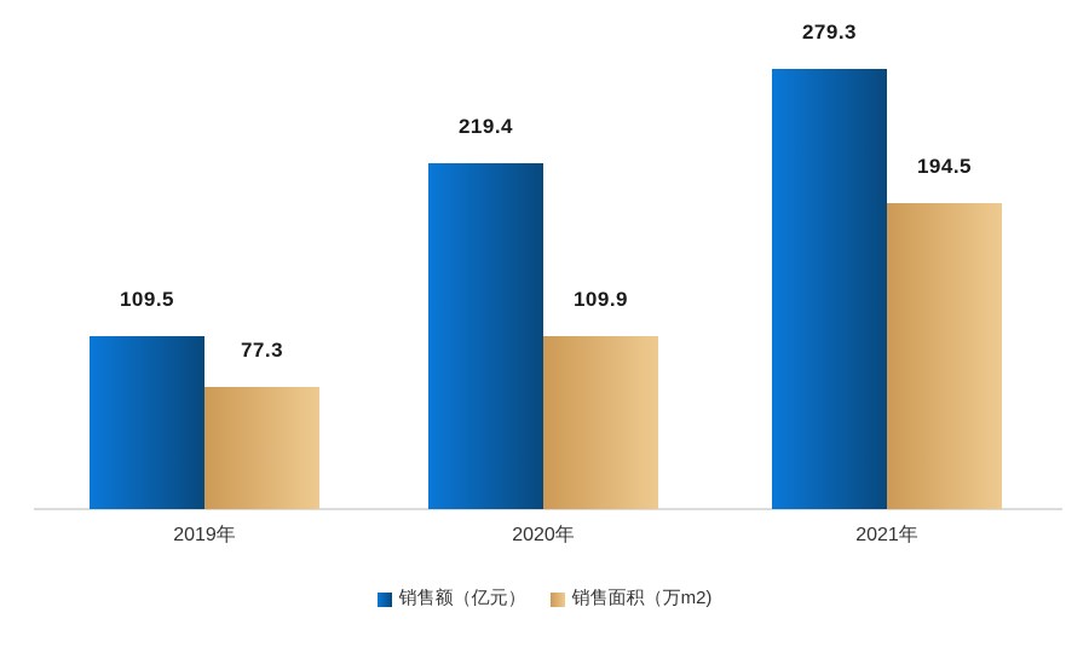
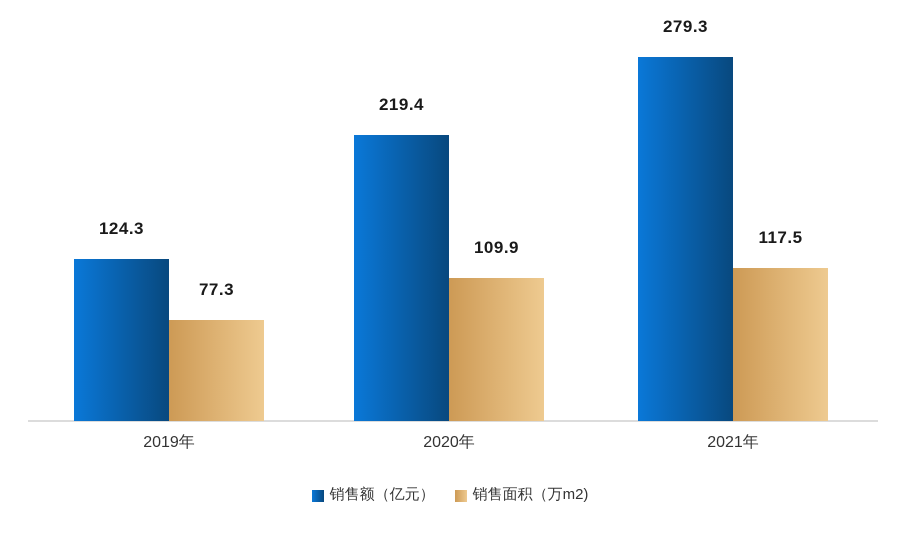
销售额（亿元）/2019年: 109.5 -> 124.3
销售面积（万m2)/2021年: 194.5 -> 117.5
